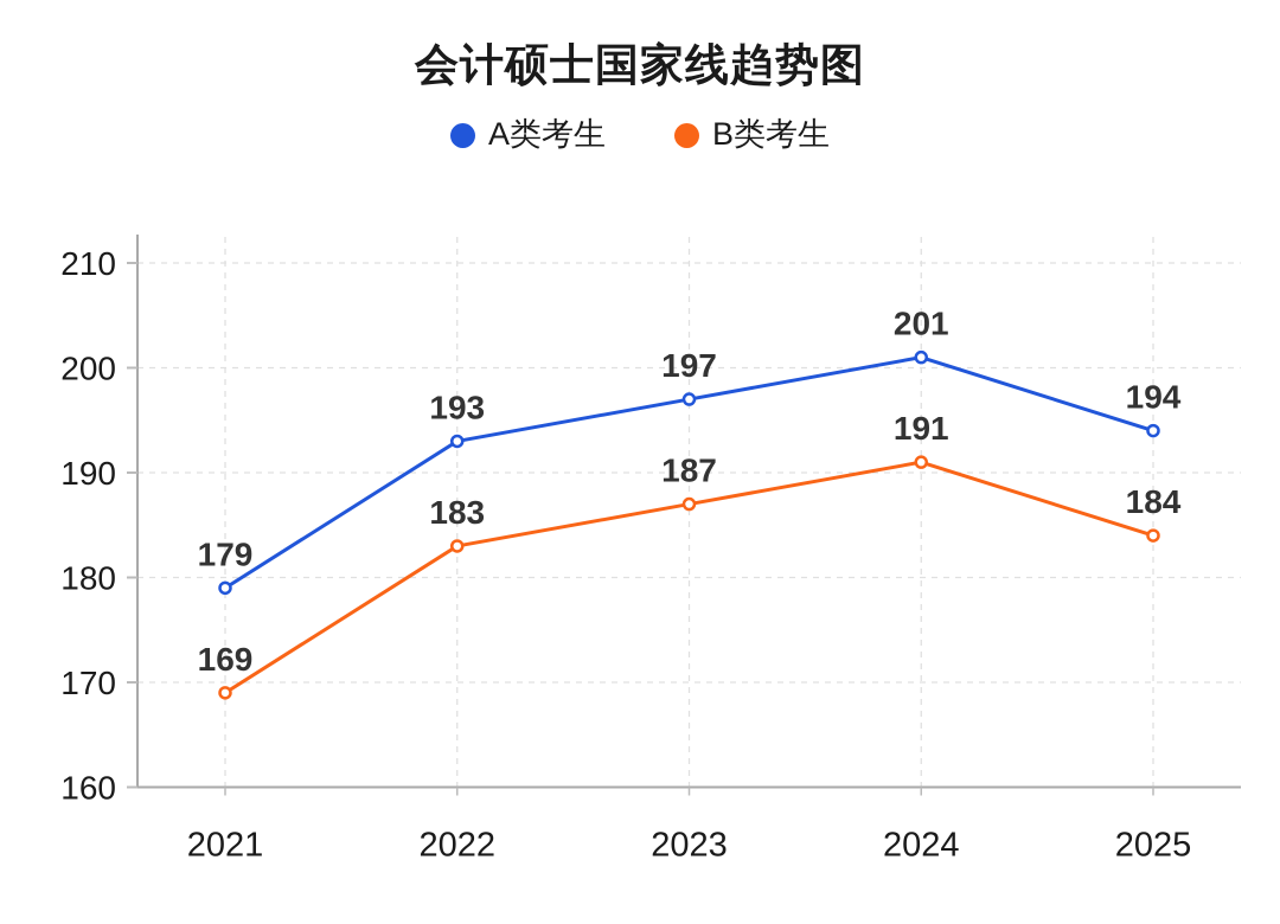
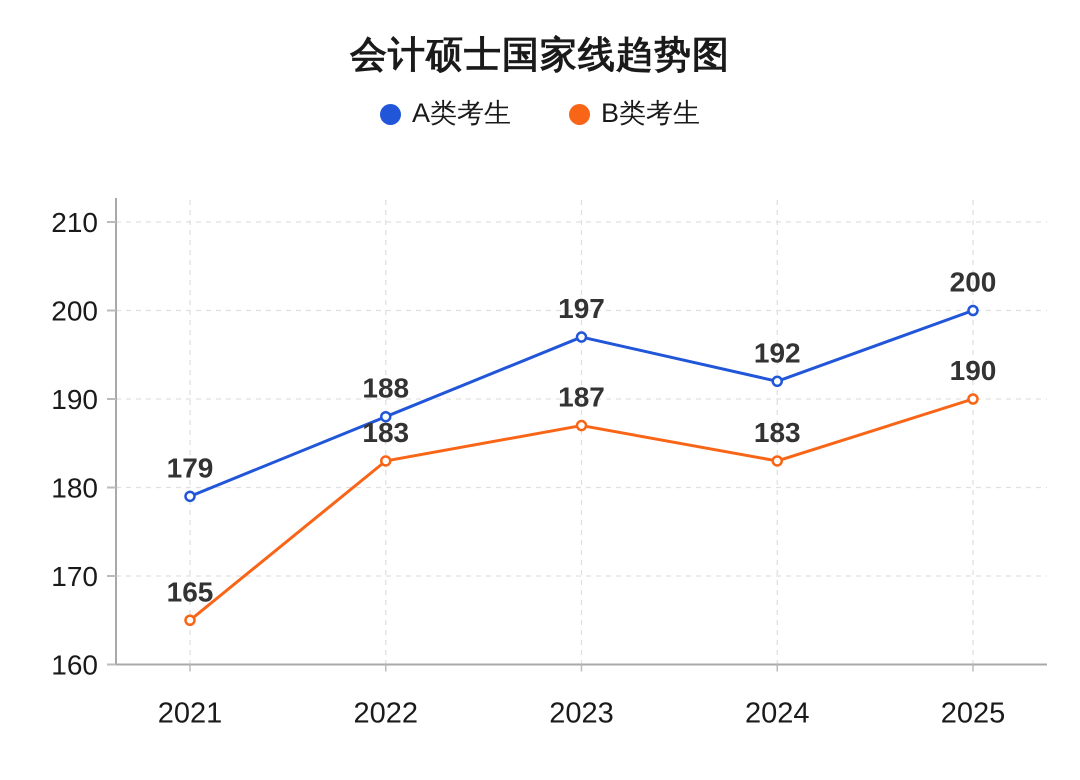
B类考生/2021: 169 -> 165
A类考生/2022: 193 -> 188
A类考生/2024: 201 -> 192
B类考生/2024: 191 -> 183
A类考生/2025: 194 -> 200
B类考生/2025: 184 -> 190
